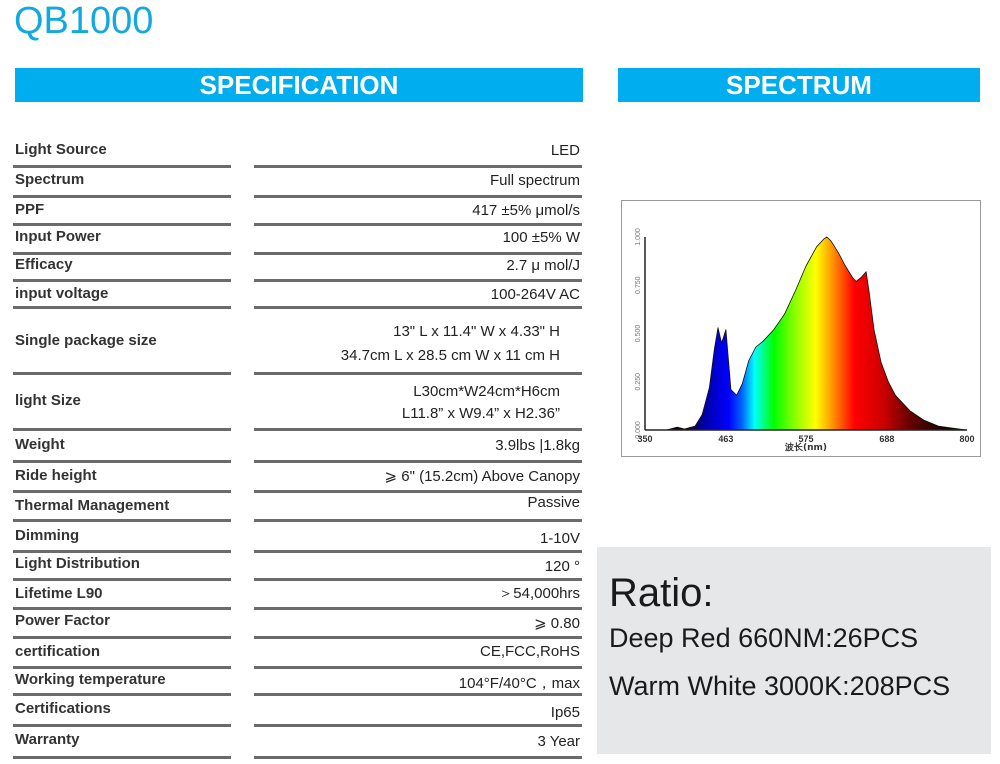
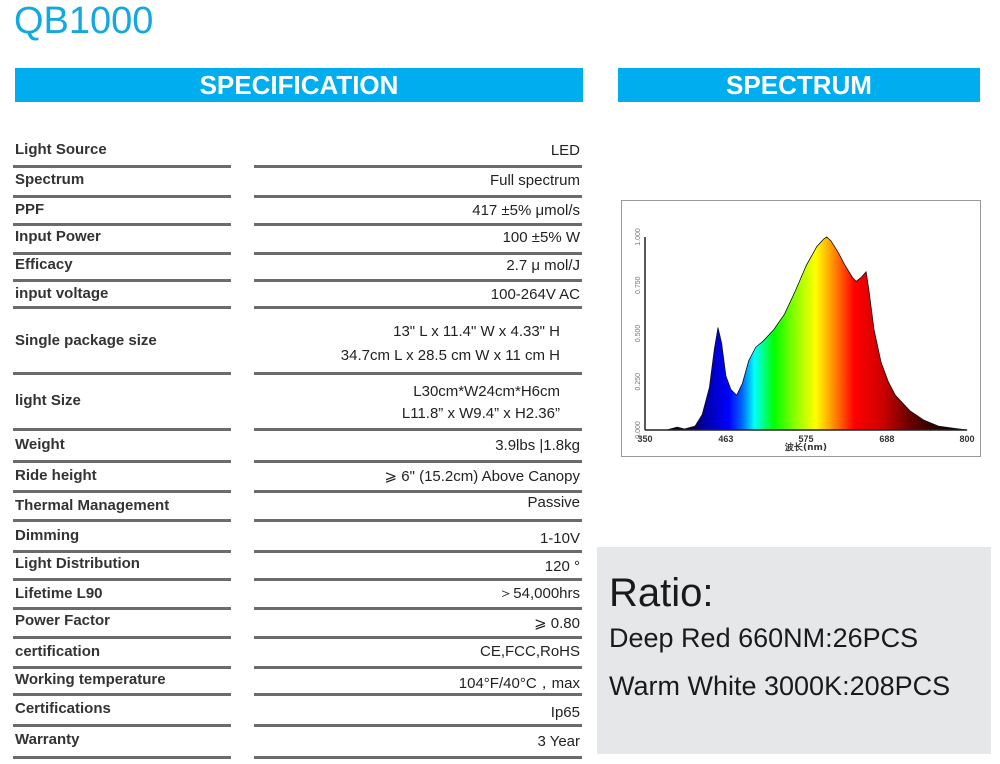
463: 0.52 -> 0.28
